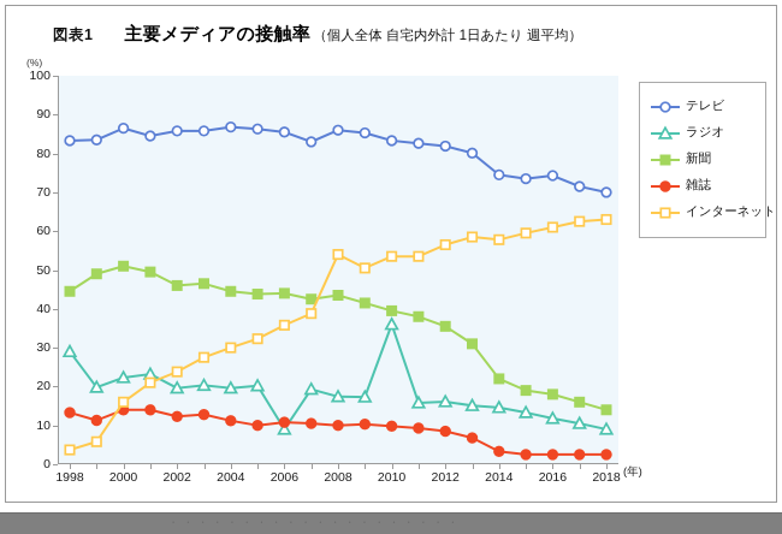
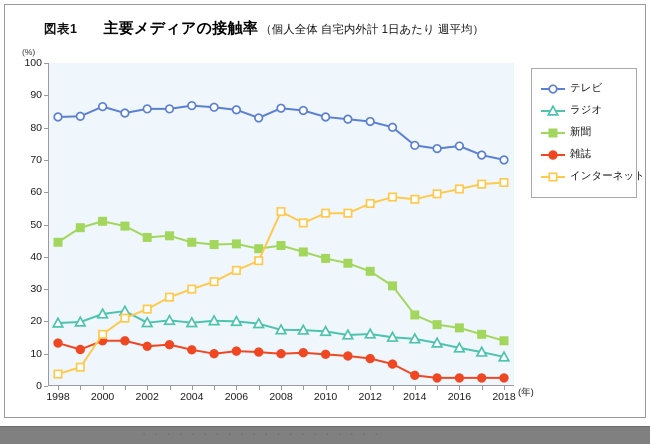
ラジオ/1998: 29 -> 20
ラジオ/2006: 9 -> 20
ラジオ/2010: 36 -> 17
